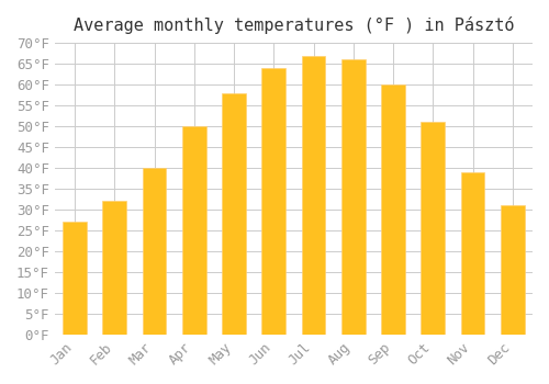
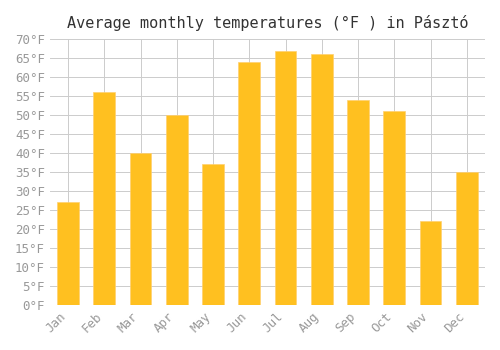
Feb: 32°F -> 56°F
May: 58°F -> 37°F
Sep: 60°F -> 54°F
Nov: 39°F -> 22°F
Dec: 31°F -> 35°F
